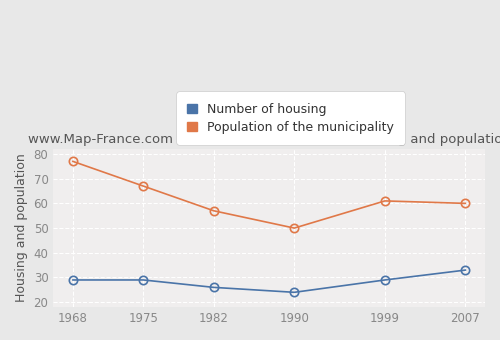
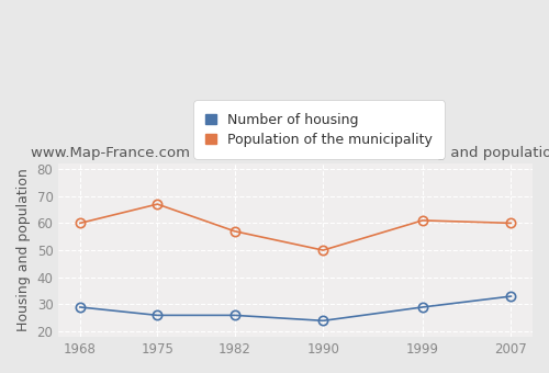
Population of the municipality/1968: 77 -> 60
Number of housing/1975: 29 -> 26
